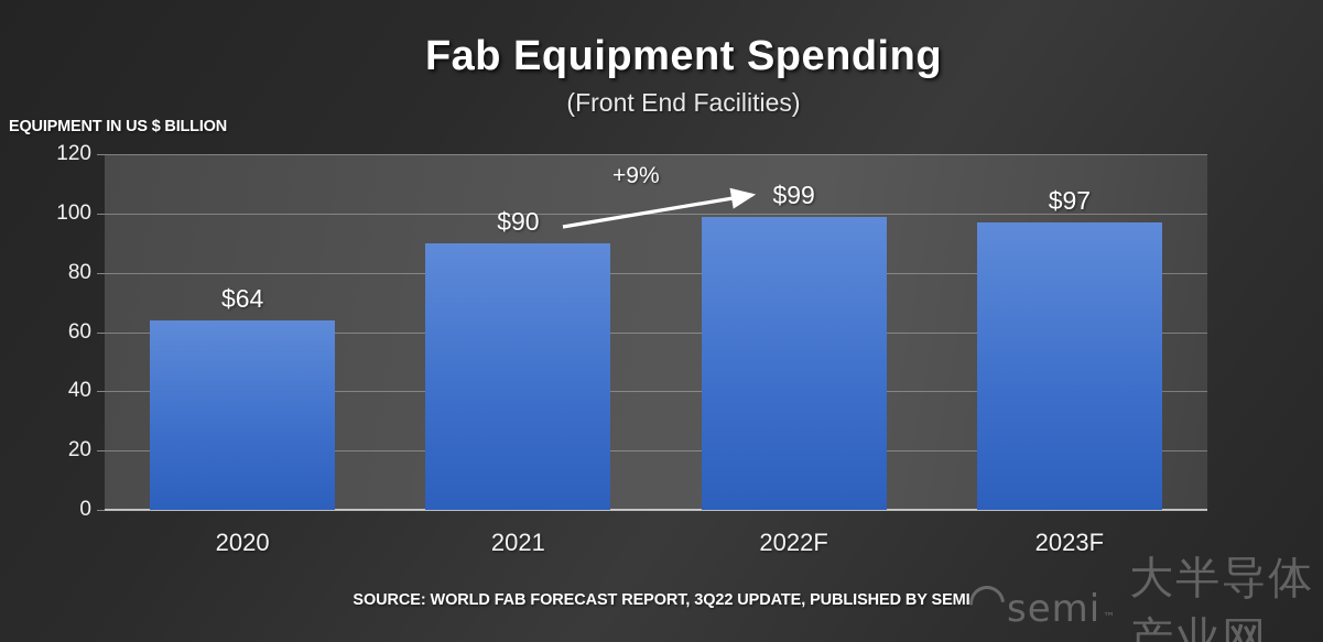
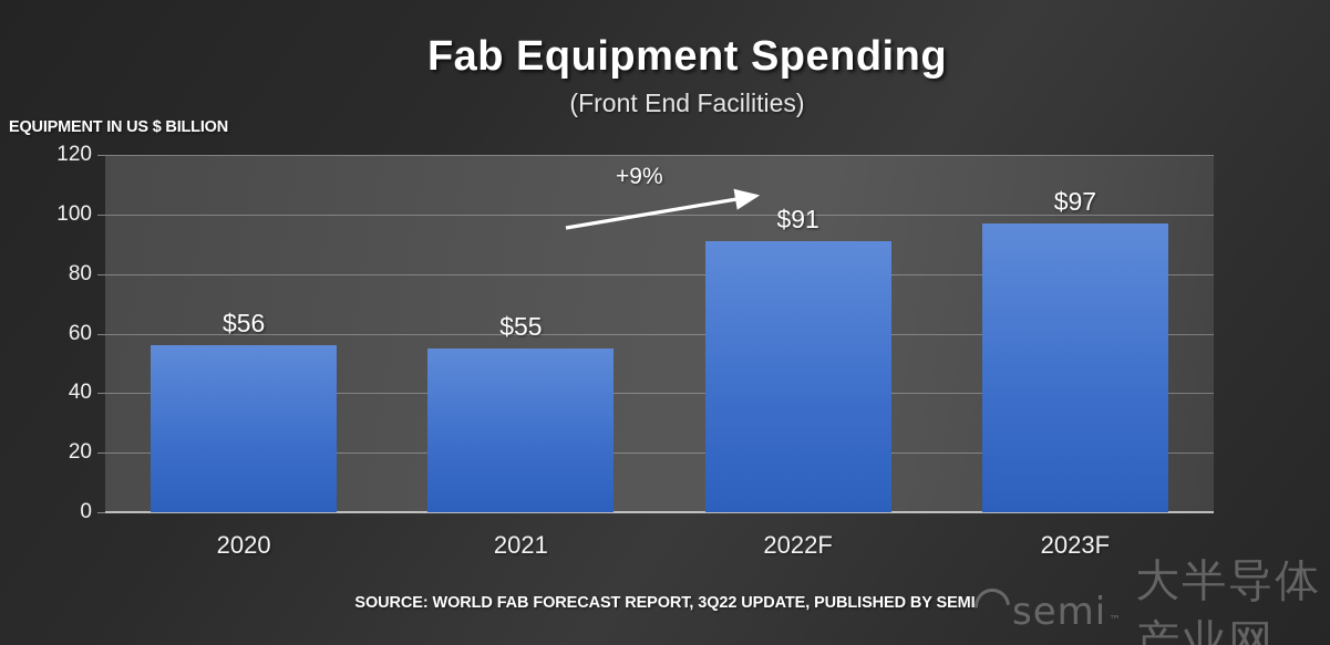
2020: $64 -> $56
2021: $90 -> $55
2022F: $99 -> $91
